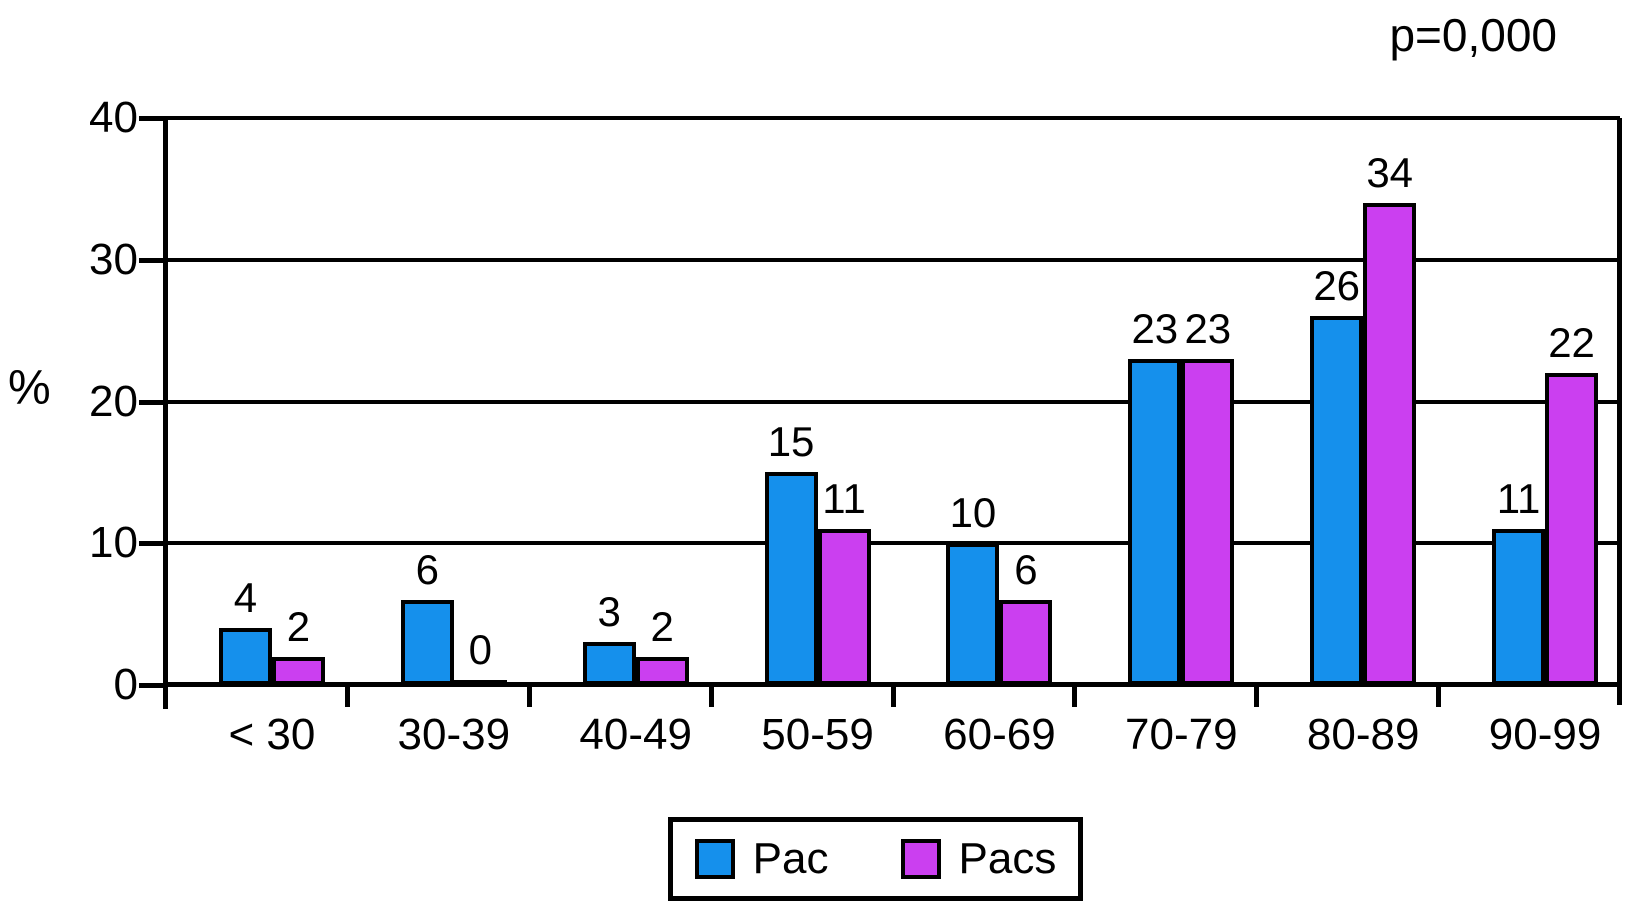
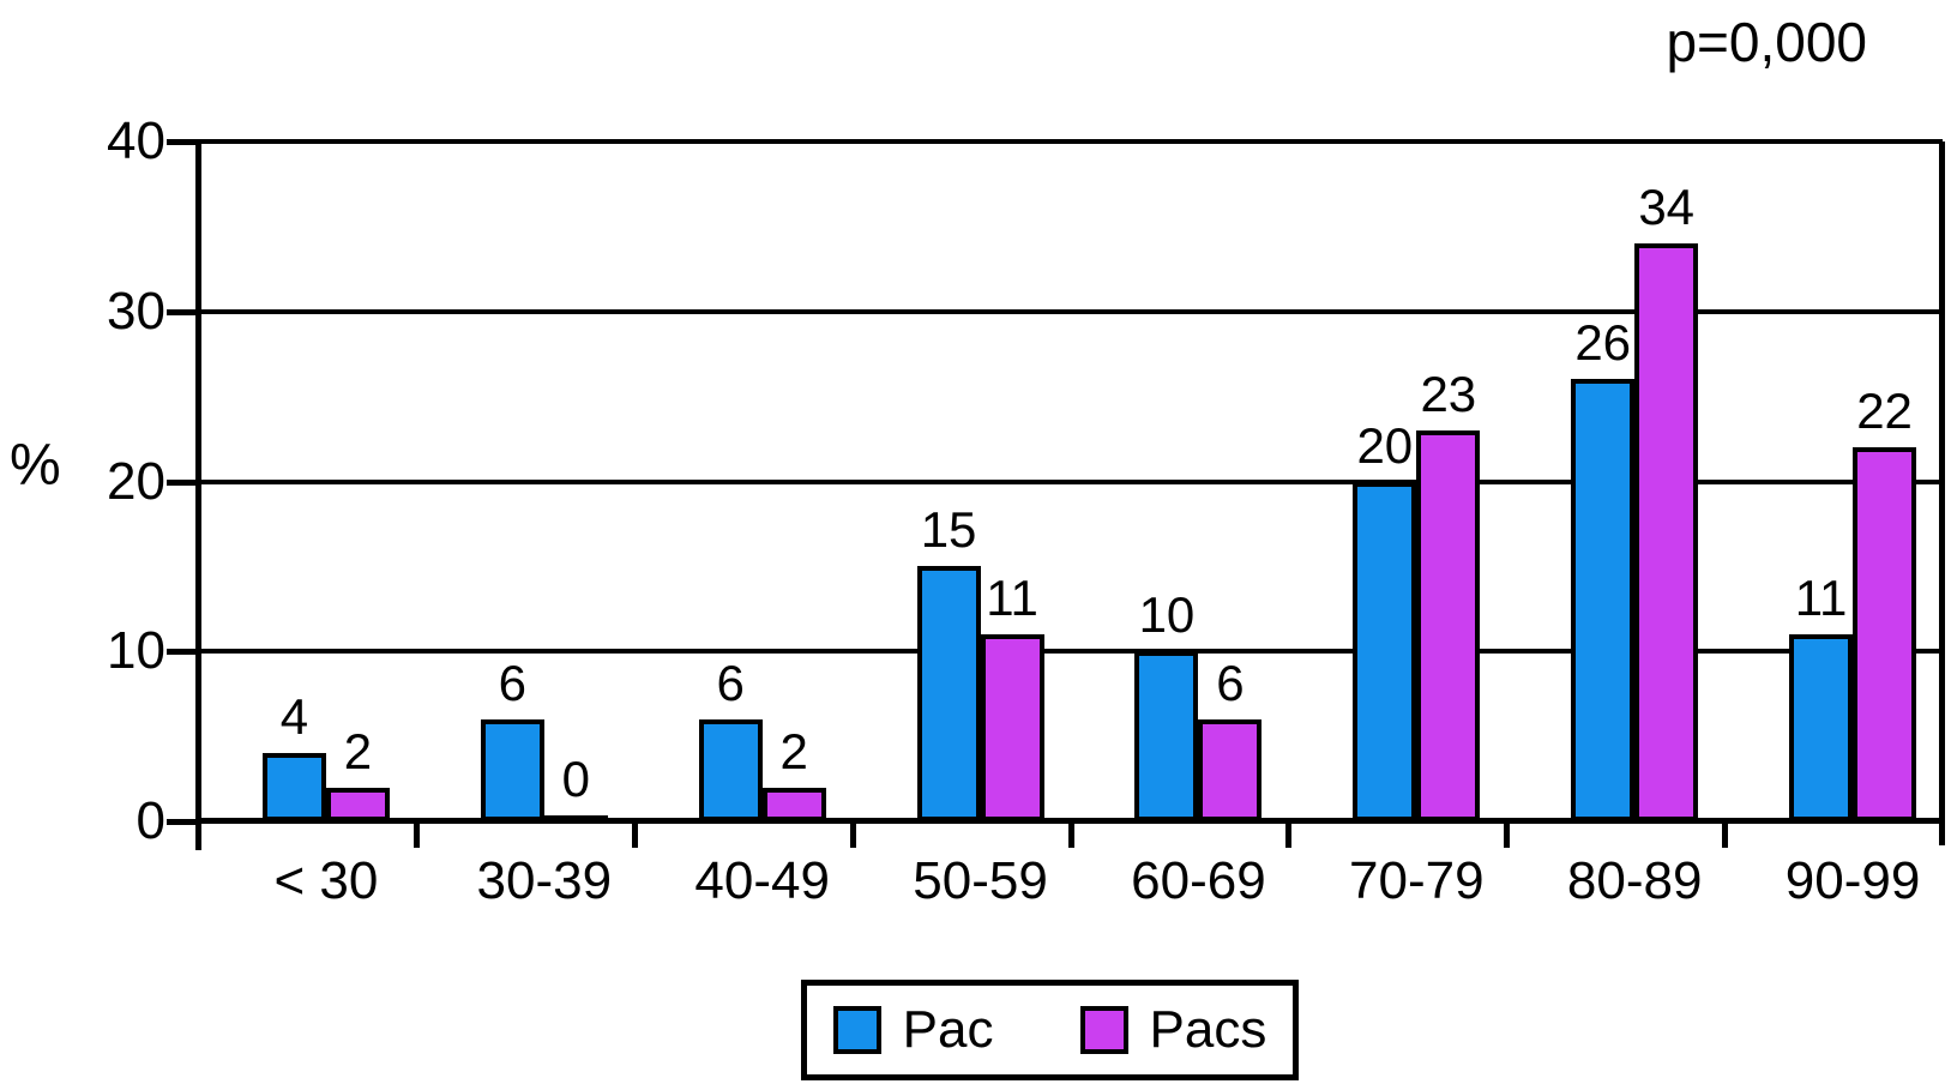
Pac/40-49: 3 -> 6
Pac/70-79: 23 -> 20
